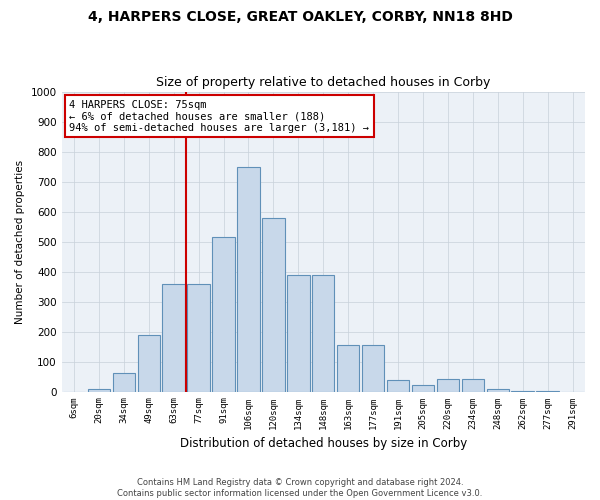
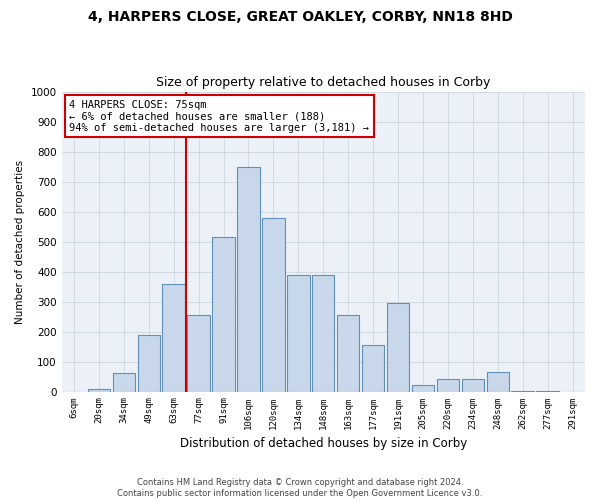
77sqm: 360 -> 255
163sqm: 155 -> 255
191sqm: 38 -> 295
248sqm: 10 -> 65
